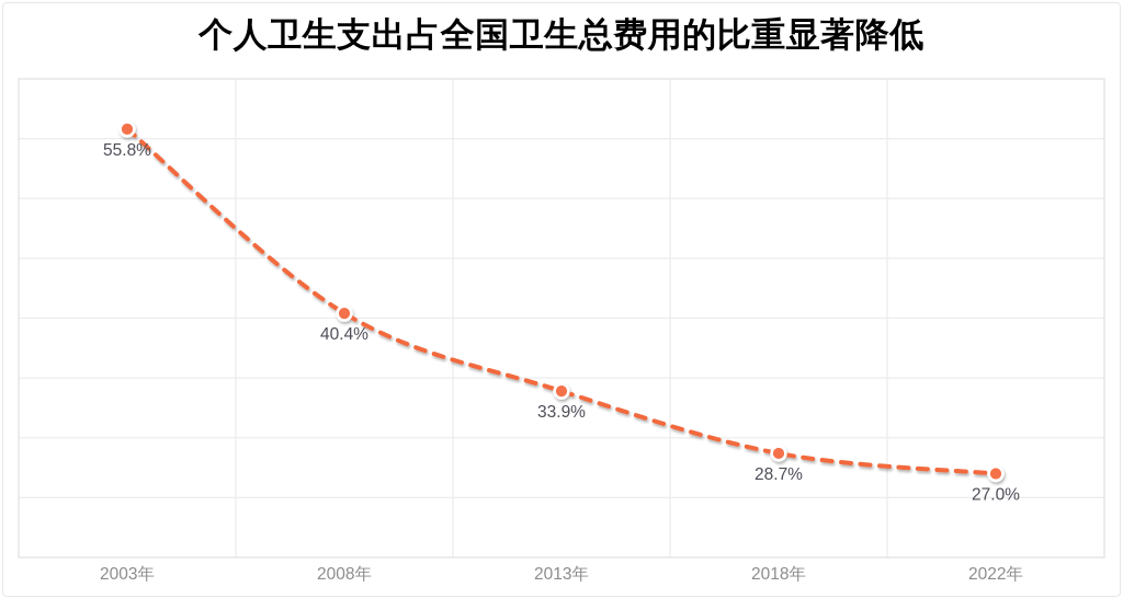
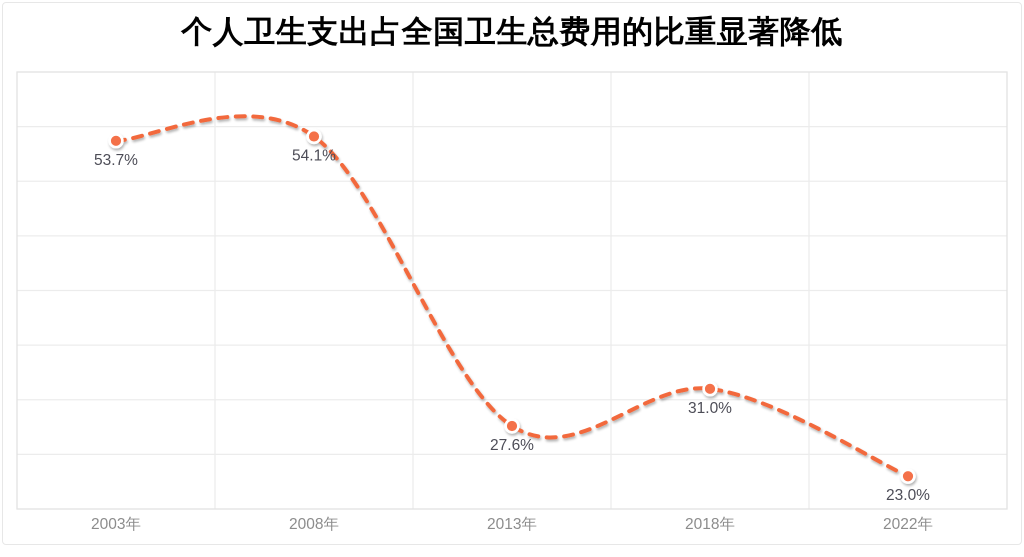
2003年: 55.8% -> 53.7%
2008年: 40.4% -> 54.1%
2013年: 33.9% -> 27.6%
2018年: 28.7% -> 31.0%
2022年: 27.0% -> 23.0%
